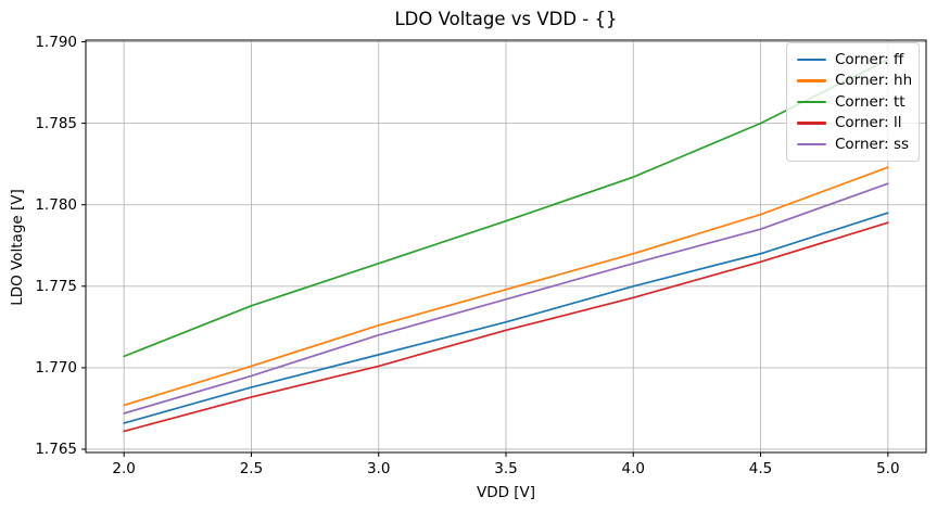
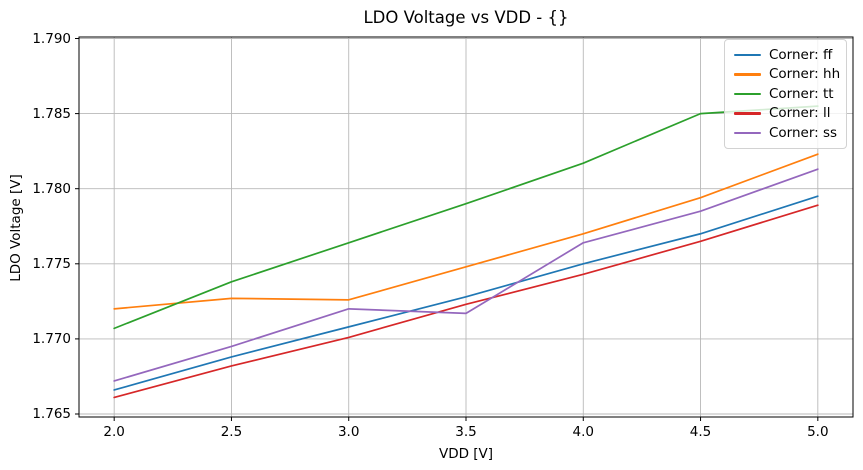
Corner: hh/2.0: 1.7677 -> 1.7720
Corner: hh/2.5: 1.7701 -> 1.7727
Corner: ss/3.5: 1.7742 -> 1.7717
Corner: tt/5.0: 1.7889 -> 1.7855
